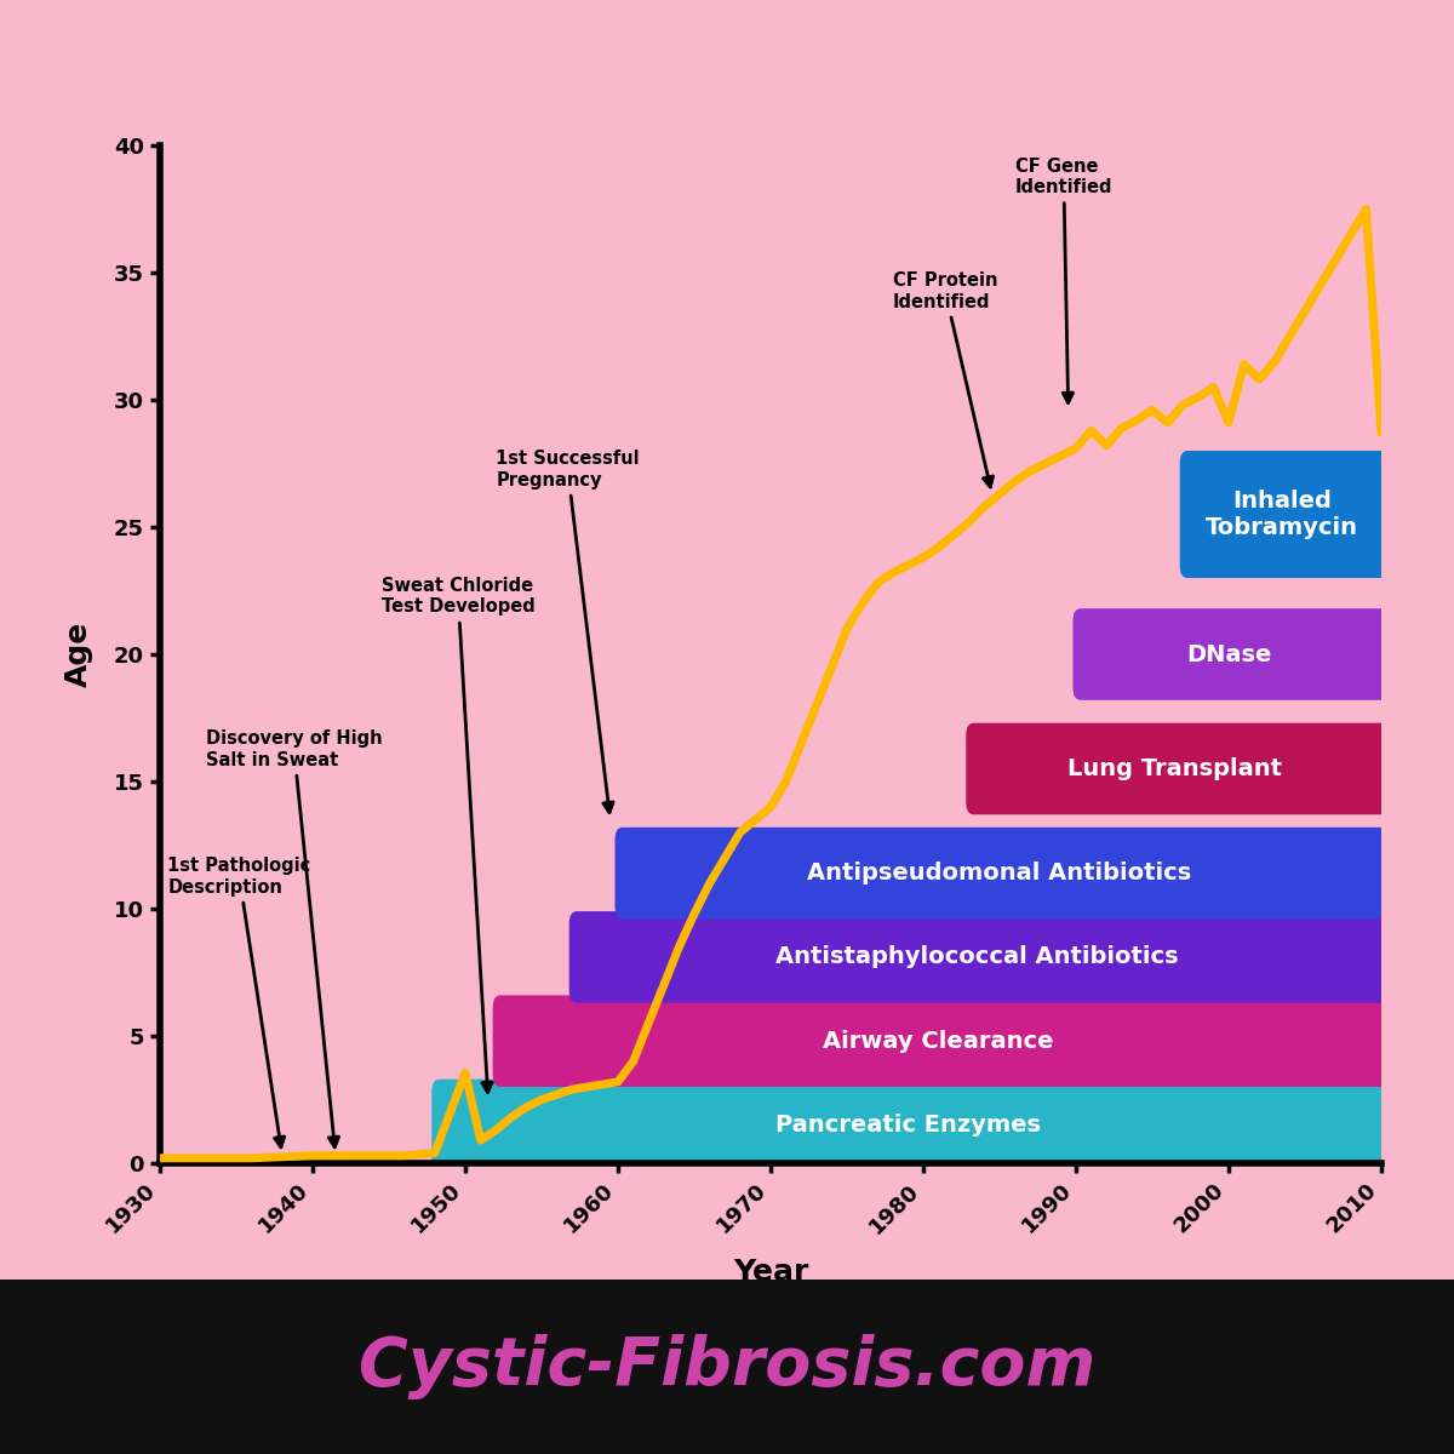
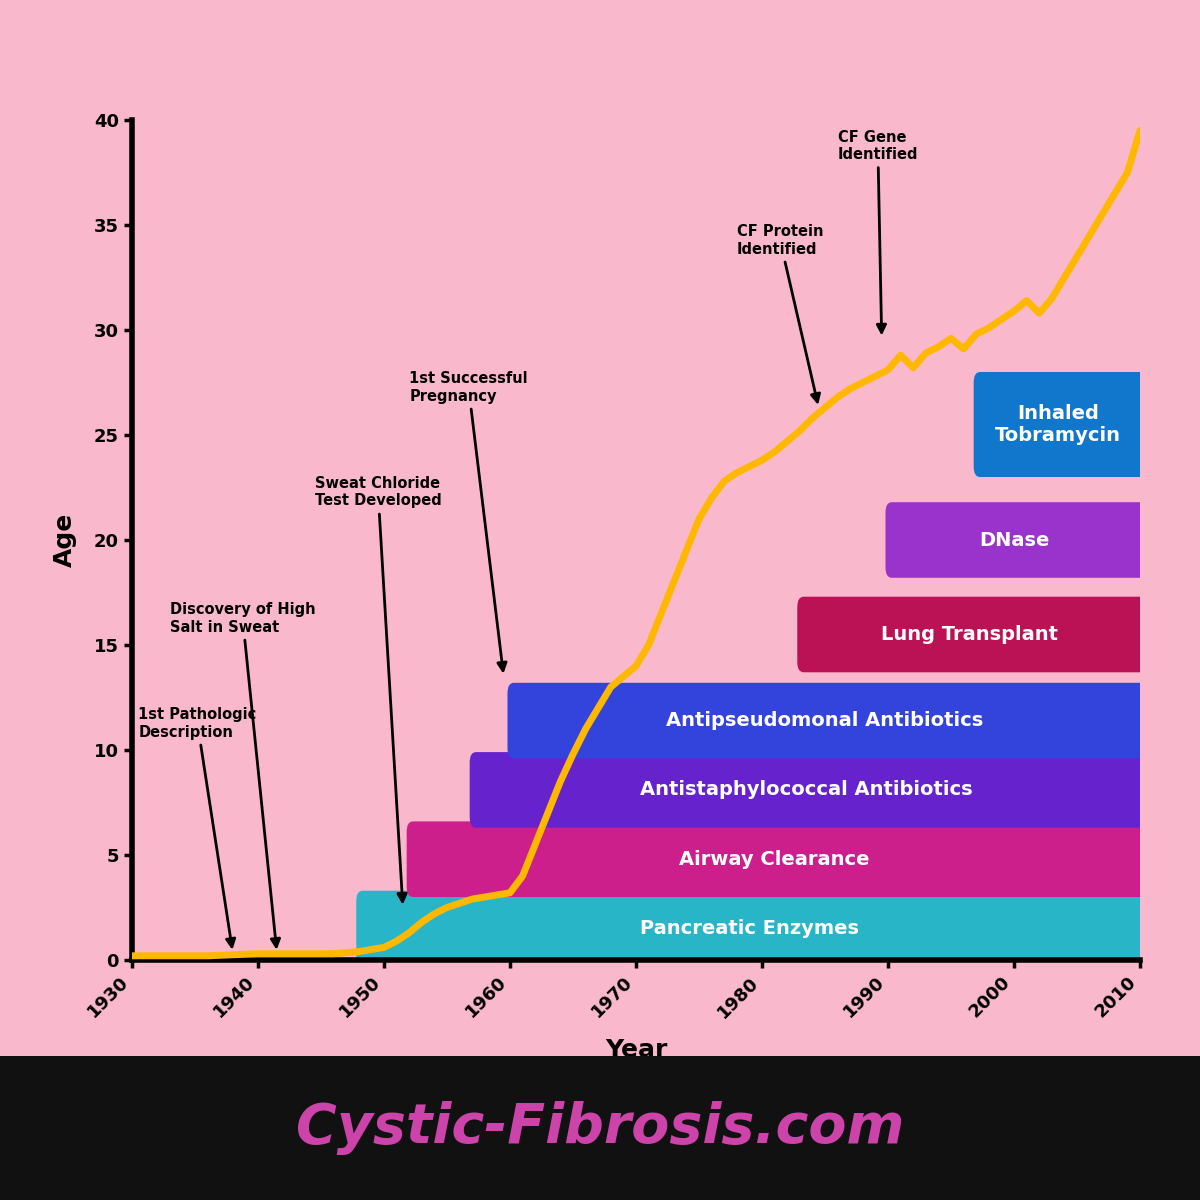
1950: 3.55 -> 0.60
2000: 29.10 -> 30.90
2010: 28.70 -> 39.50
